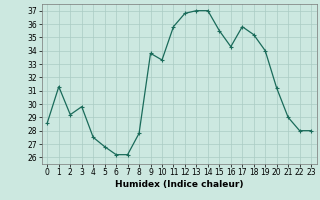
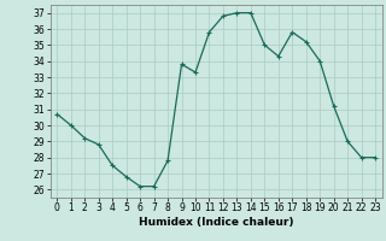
0: 28.6 -> 30.7
1: 31.3 -> 30.0
3: 29.8 -> 28.8
15: 35.5 -> 35.0
